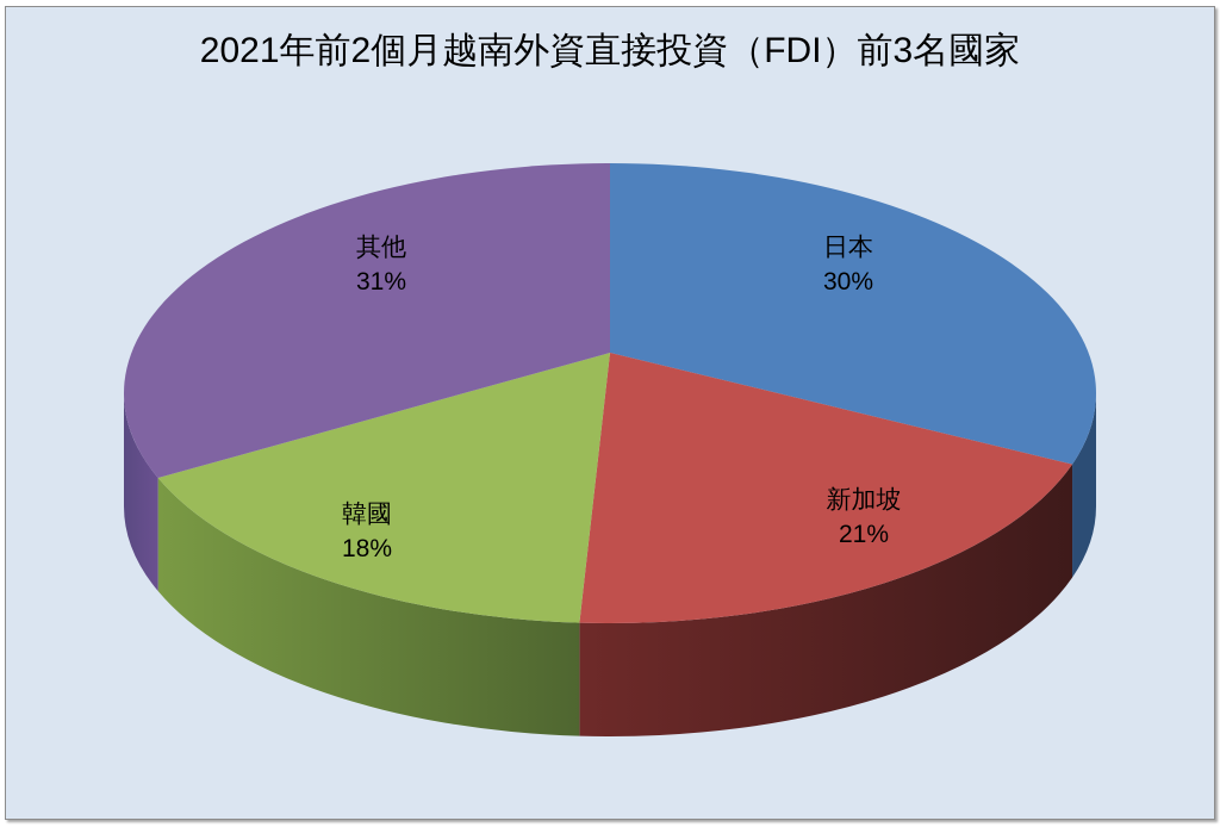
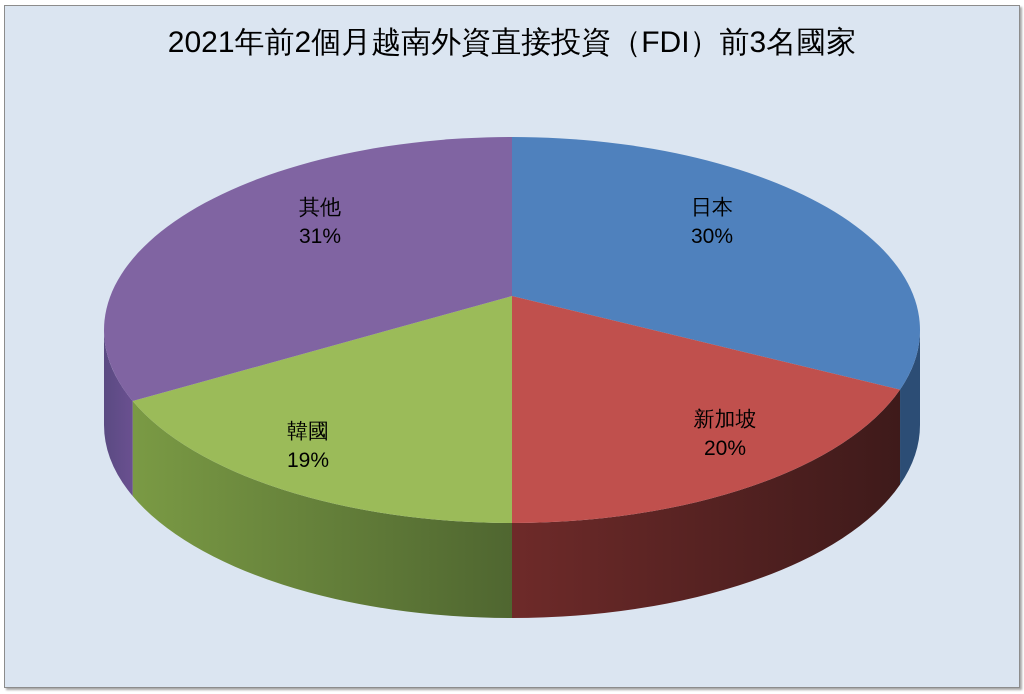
新加坡: 21% -> 20%
韓國: 18% -> 19%
